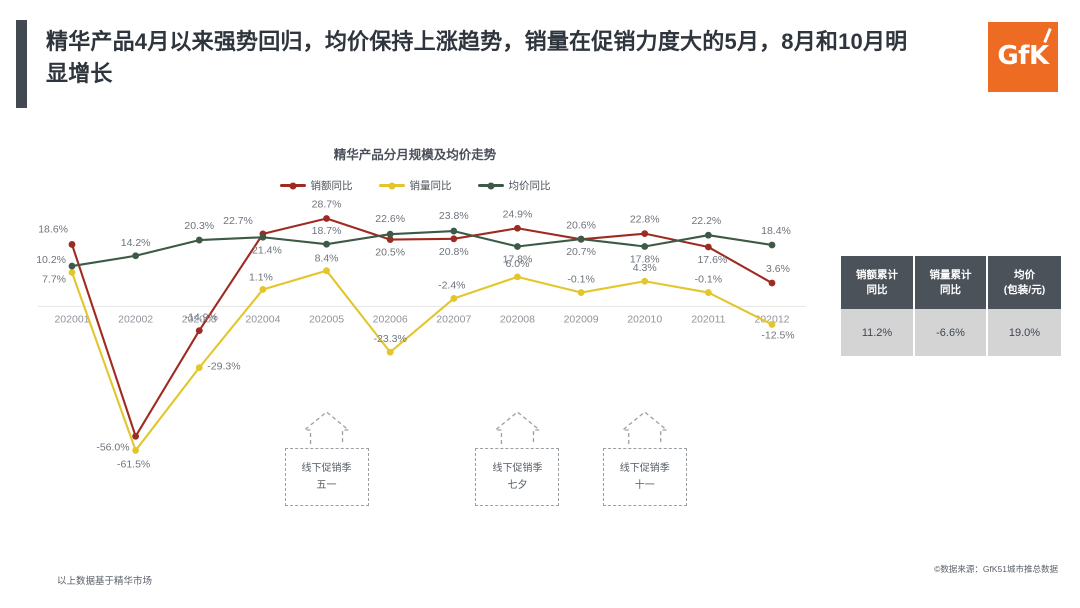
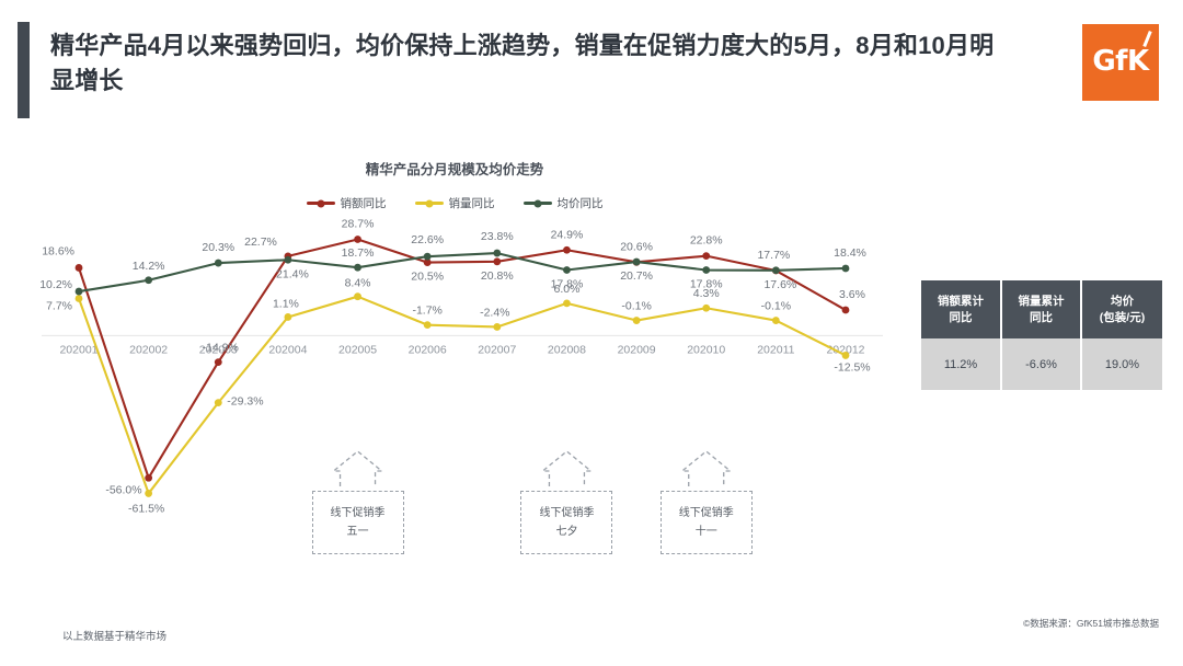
销量同比/202006: -23.3% -> -1.7%
均价同比/202011: 22.2% -> 17.7%
